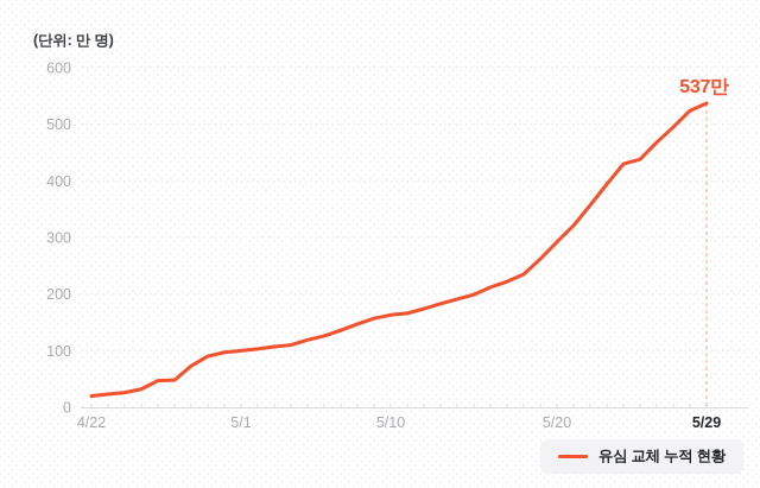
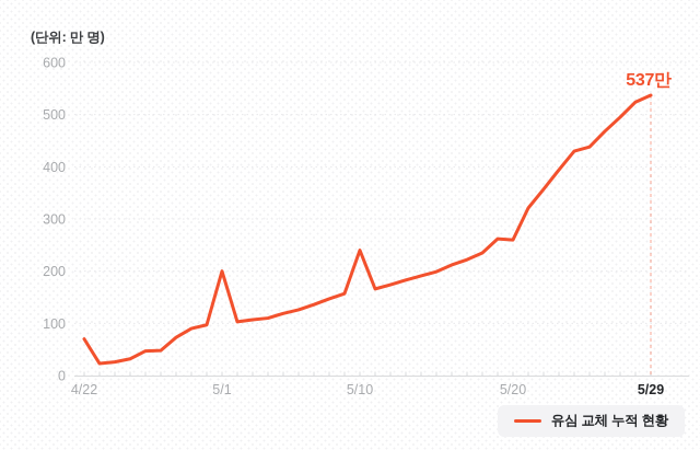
4/22: 20 -> 70
5/1: 100 -> 200
5/10: 160 -> 240
5/20: 290 -> 260
